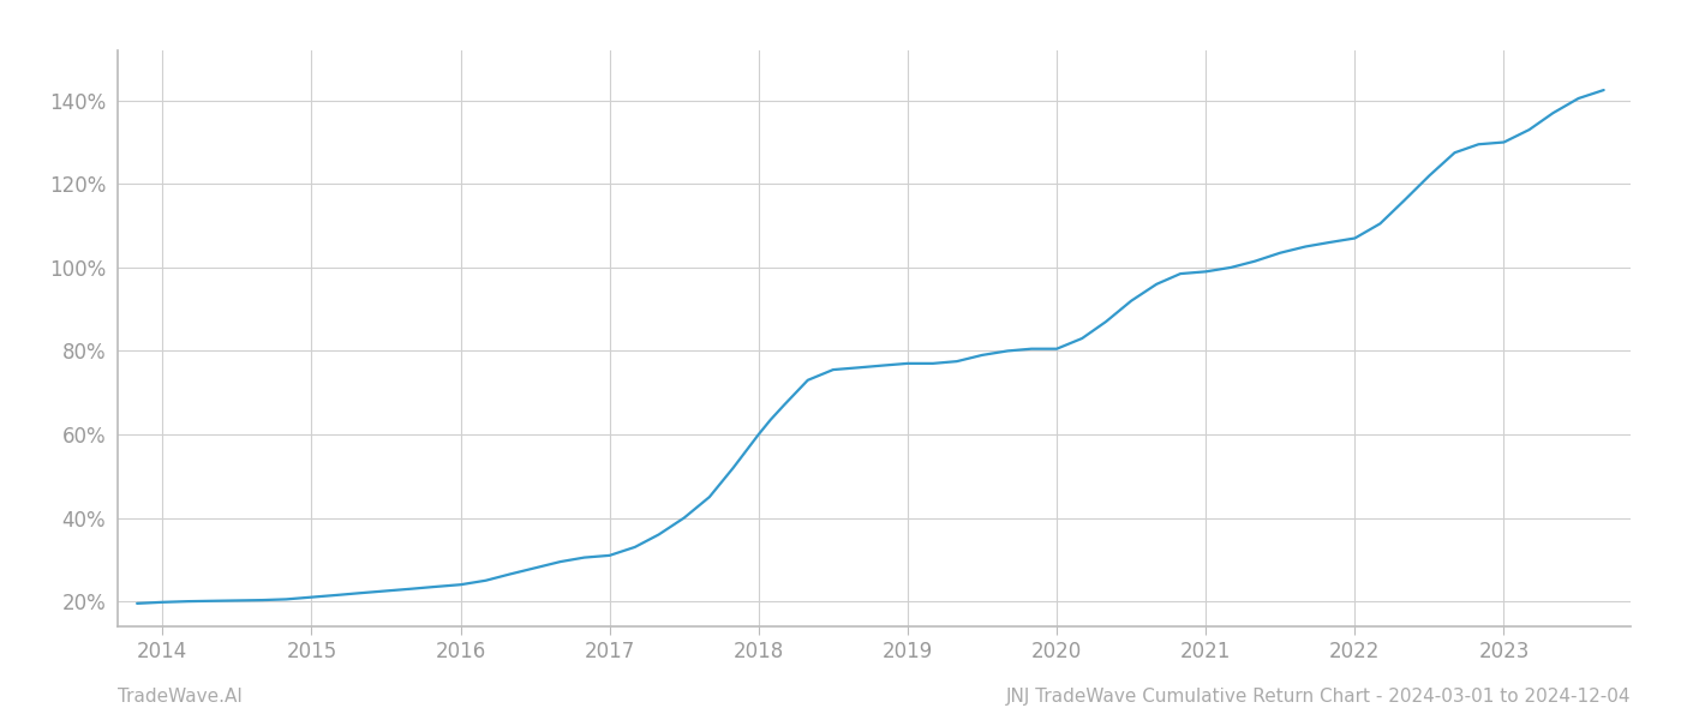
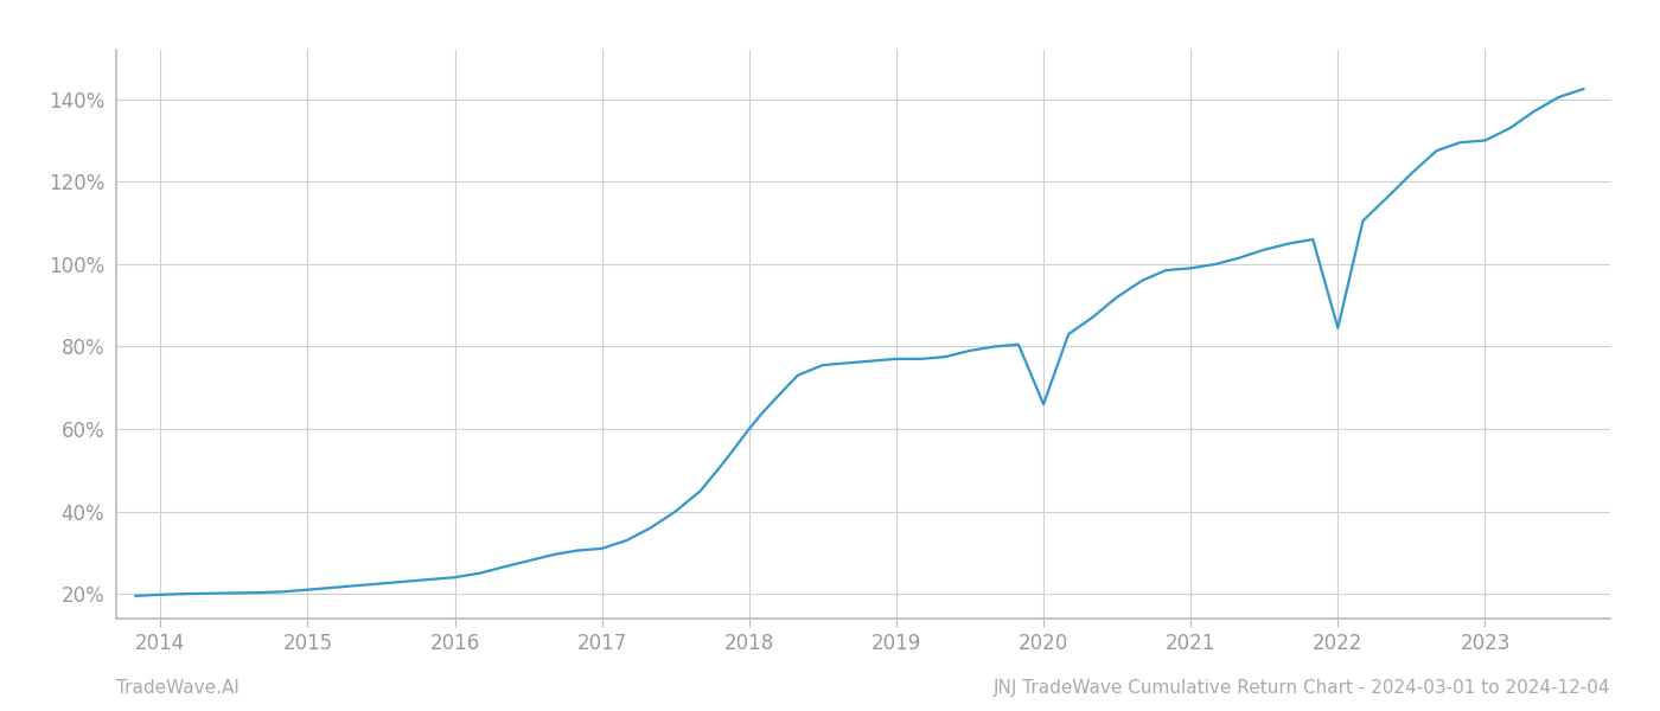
2020: 80.5% -> 66.0%
2022: 107.0% -> 84.5%
